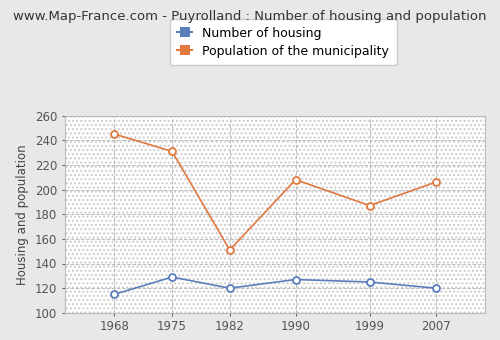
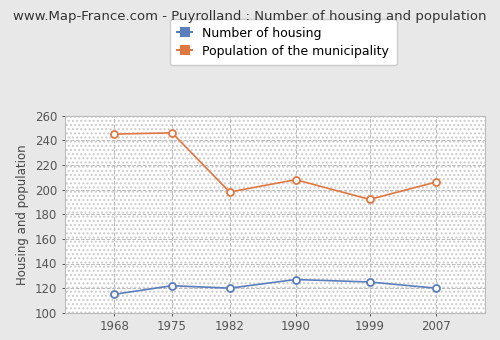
Number of housing/1975: 129 -> 122
Population of the municipality/1975: 231 -> 246
Population of the municipality/1982: 151 -> 198
Population of the municipality/1999: 187 -> 192
